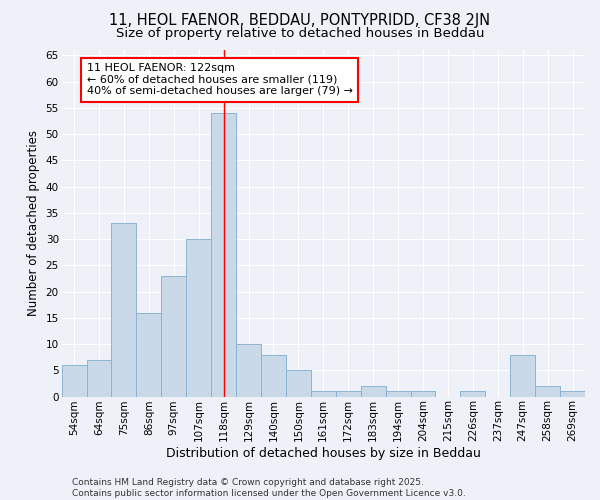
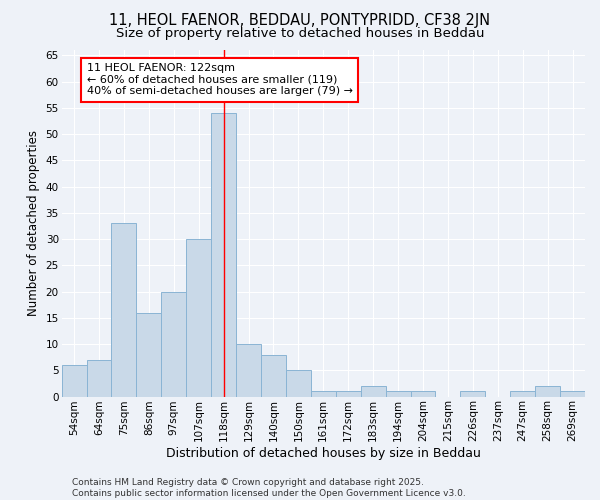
97sqm: 23 -> 20
247sqm: 8 -> 1
